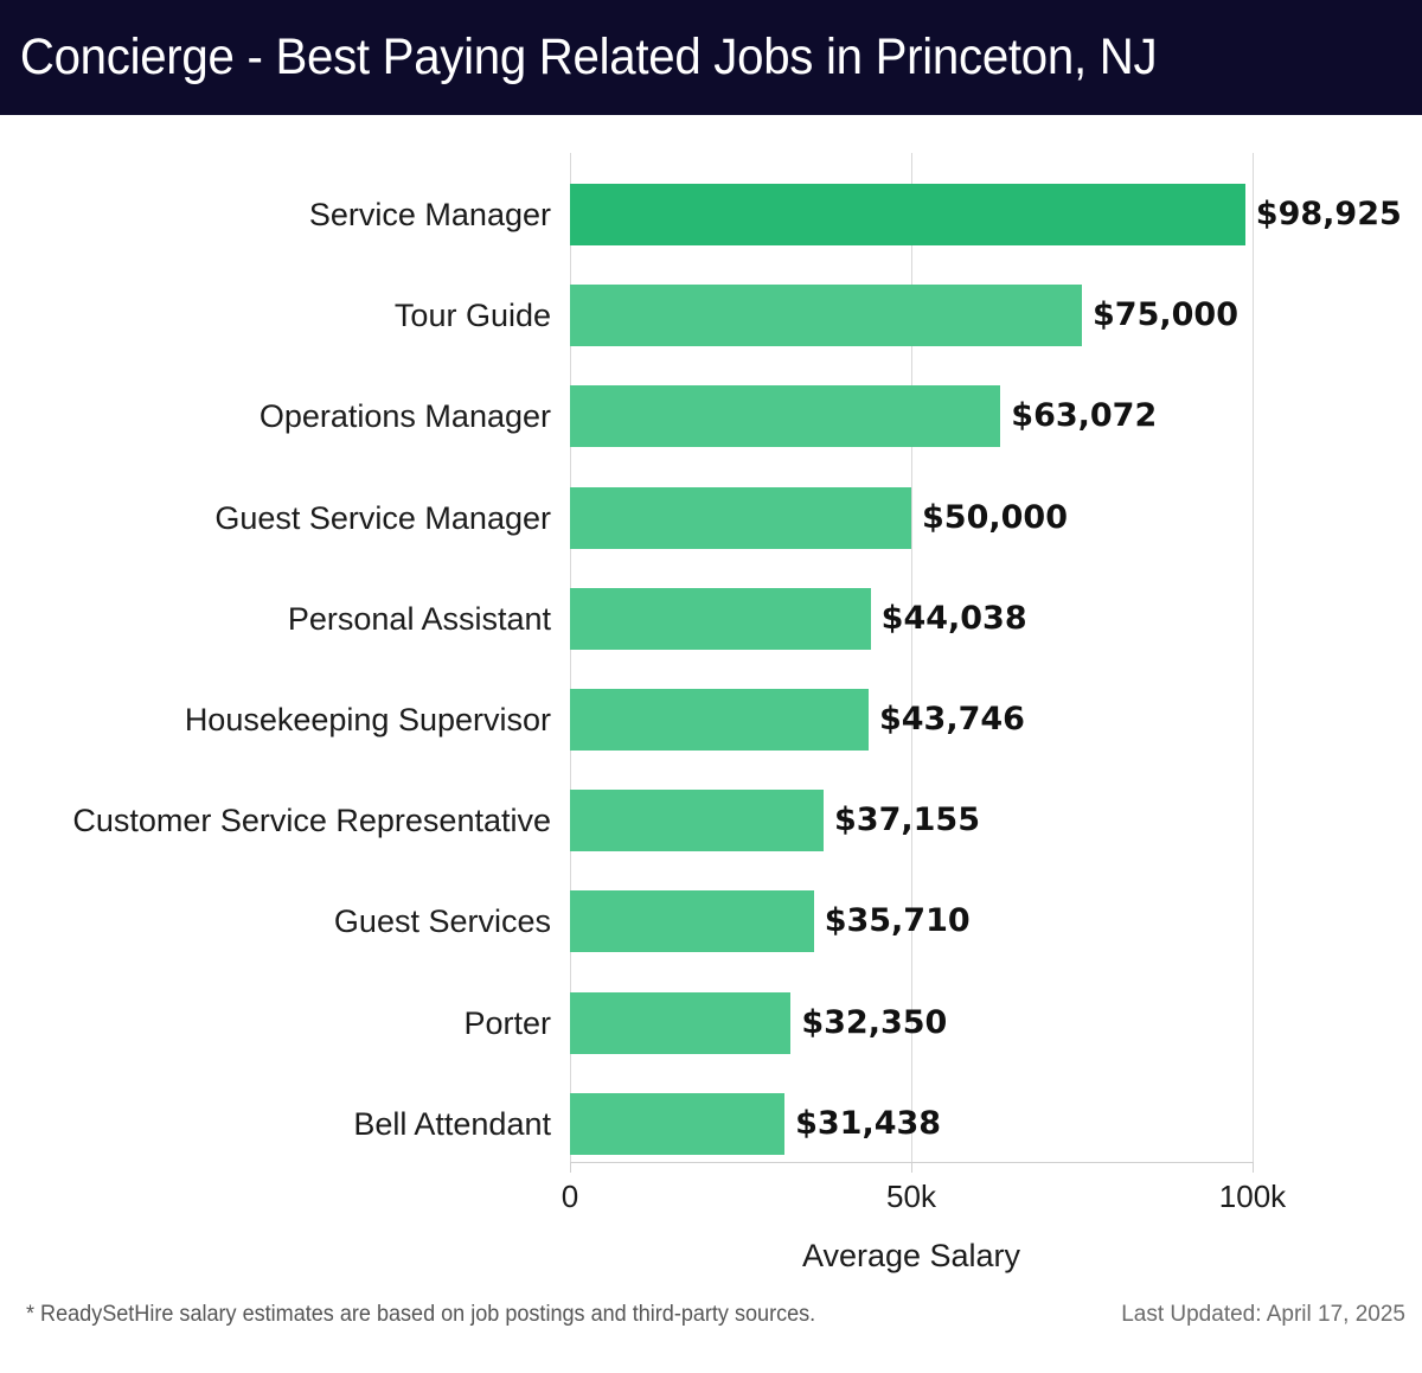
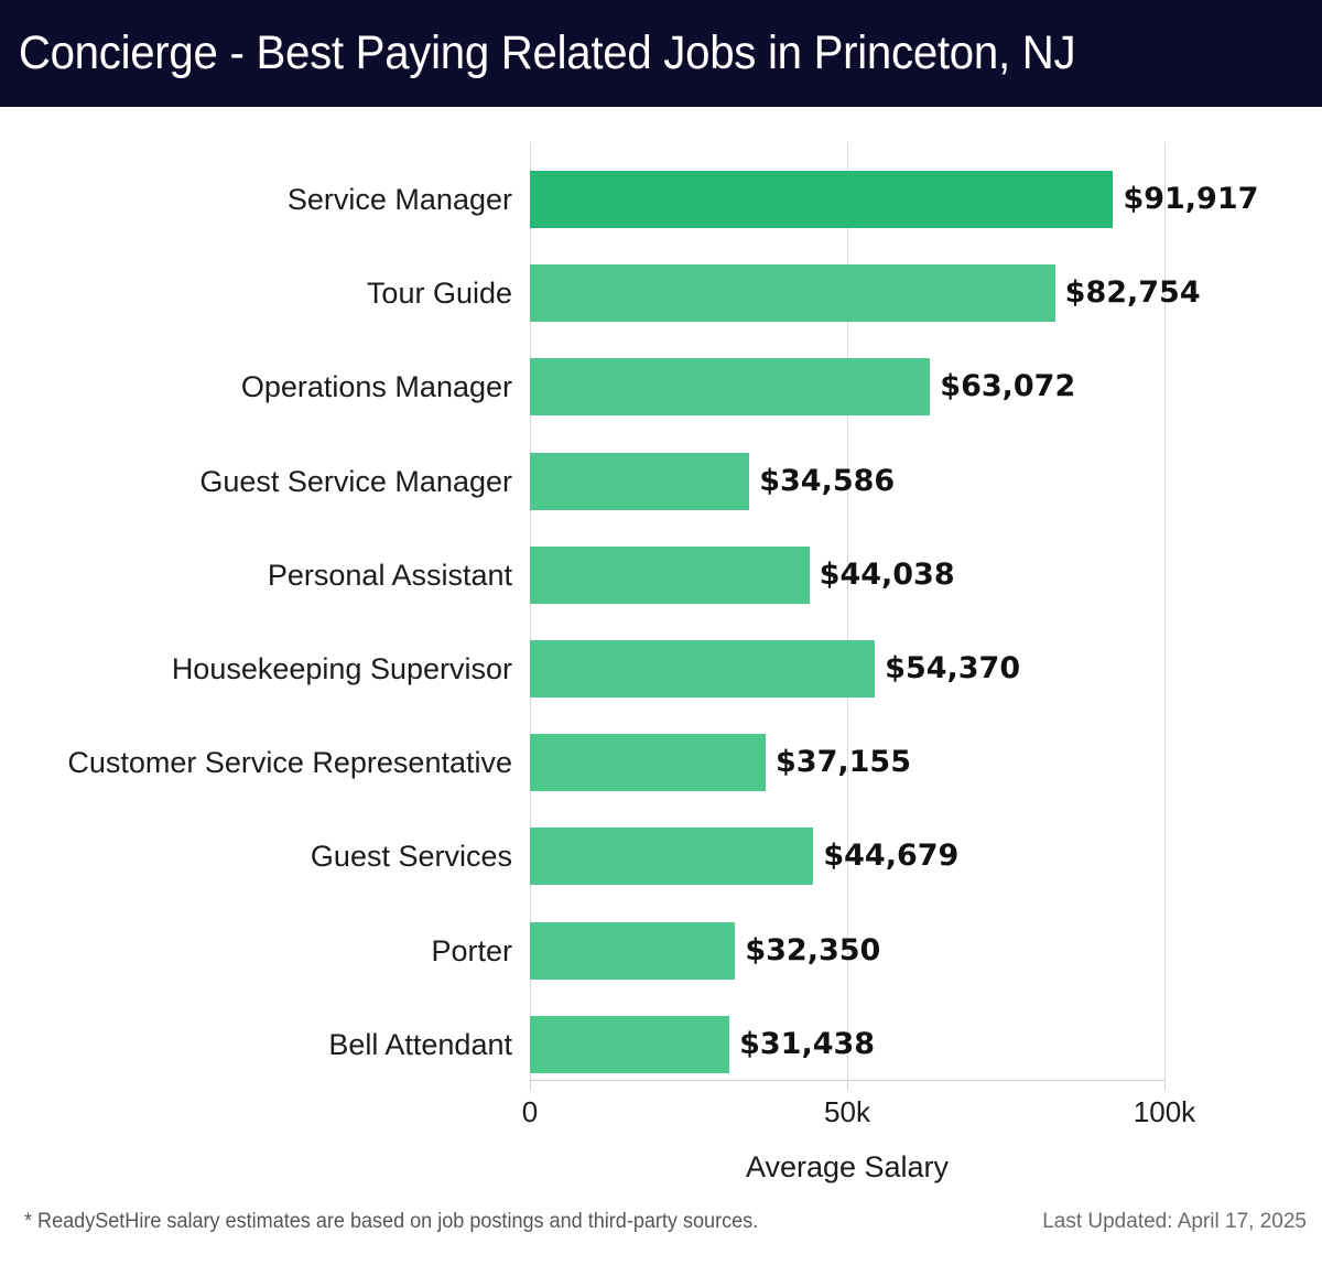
Service Manager: $98,925 -> $91,917
Tour Guide: $75,000 -> $82,754
Guest Service Manager: $50,000 -> $34,586
Housekeeping Supervisor: $43,746 -> $54,370
Guest Services: $35,710 -> $44,679
